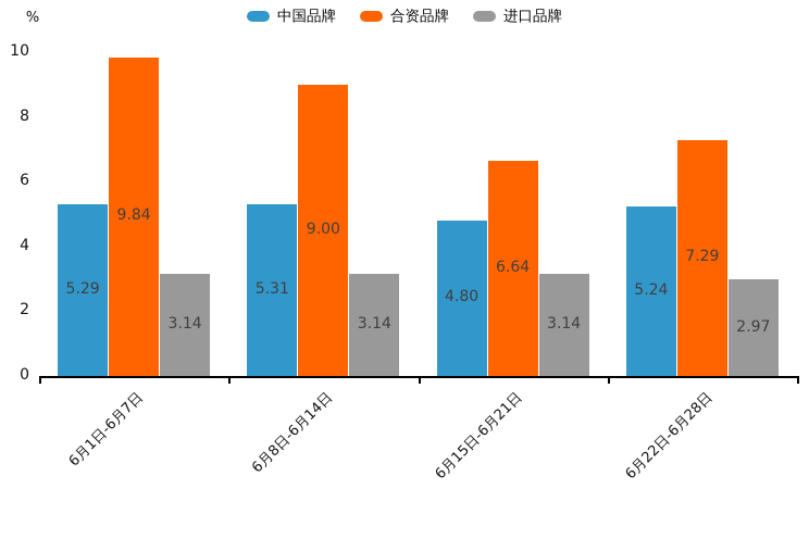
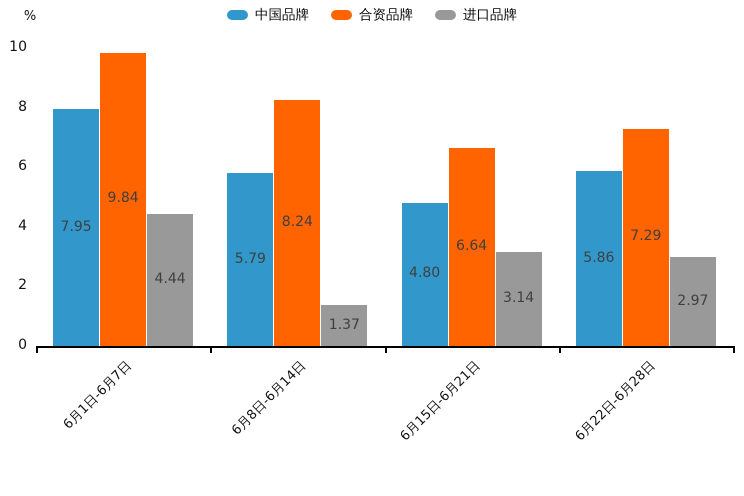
中国品牌/6月1日-6月7日: 5.29 -> 7.95
进口品牌/6月1日-6月7日: 3.14 -> 4.44
中国品牌/6月8日-6月14日: 5.31 -> 5.79
合资品牌/6月8日-6月14日: 9.00 -> 8.24
进口品牌/6月8日-6月14日: 3.14 -> 1.37
中国品牌/6月22日-6月28日: 5.24 -> 5.86
